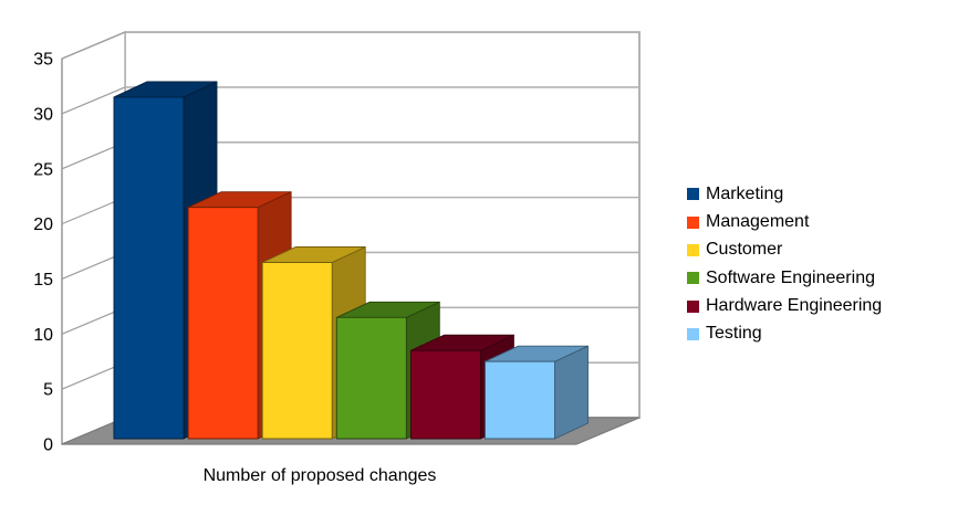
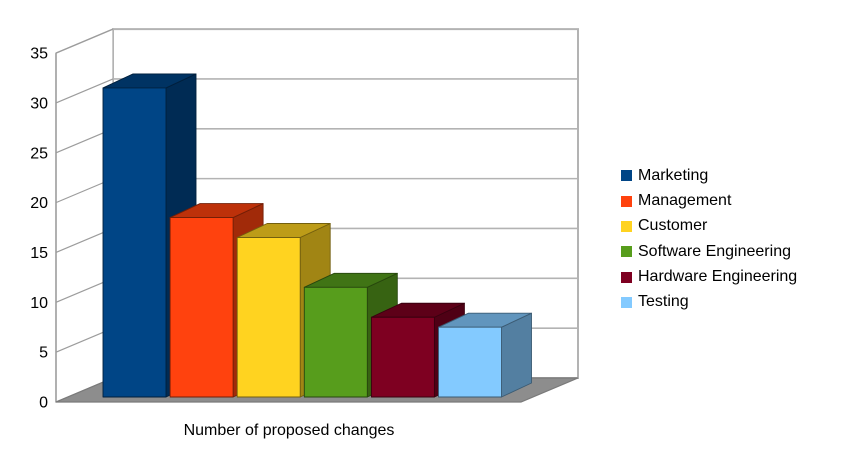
Management: 21 -> 18
